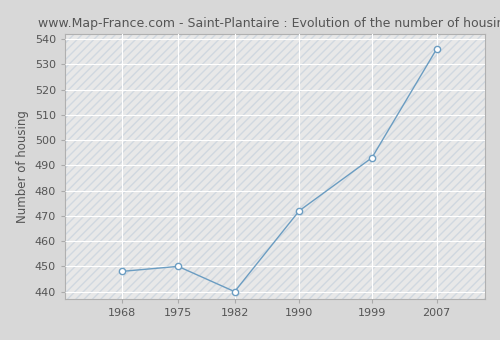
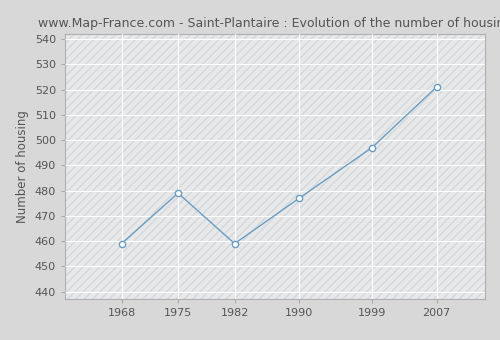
1968: 448 -> 459
1975: 450 -> 479
1982: 440 -> 459
1990: 472 -> 477
1999: 493 -> 497
2007: 536 -> 521
